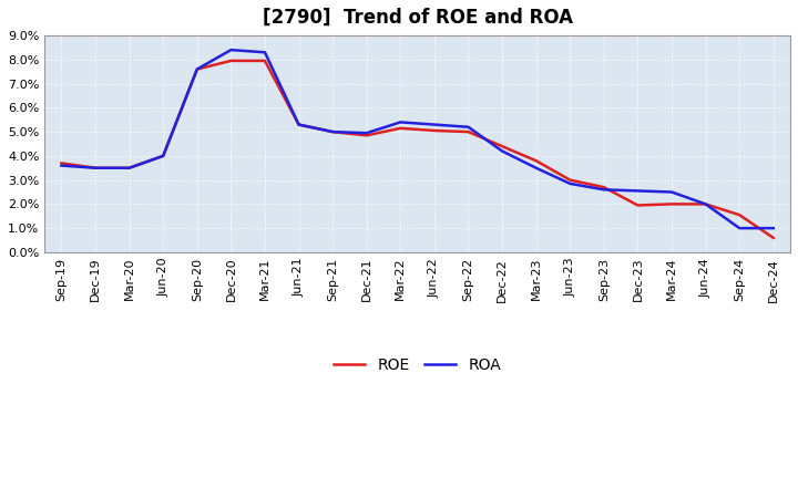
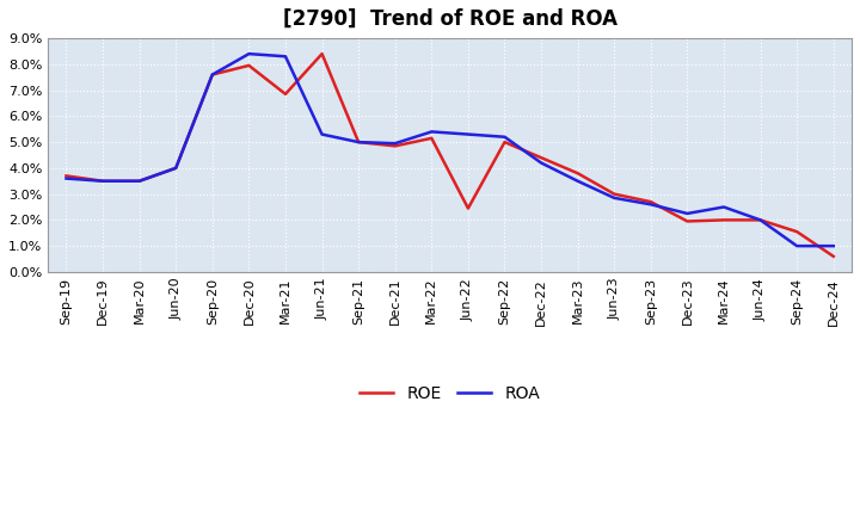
ROE/Mar-21: 7.95% -> 6.85%
ROE/Jun-21: 5.30% -> 8.40%
ROE/Jun-22: 5.05% -> 2.45%
ROA/Dec-23: 2.55% -> 2.25%
